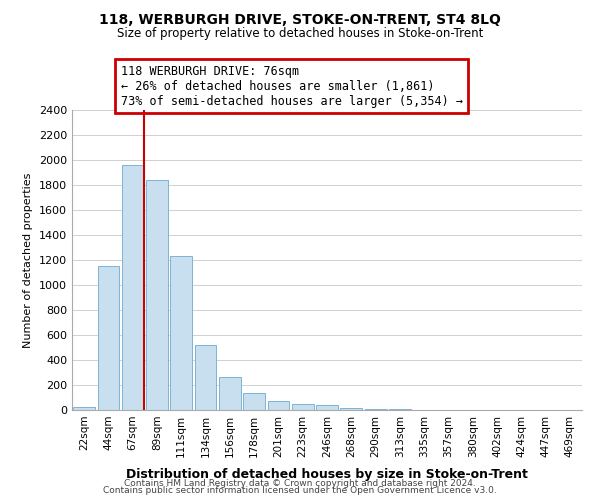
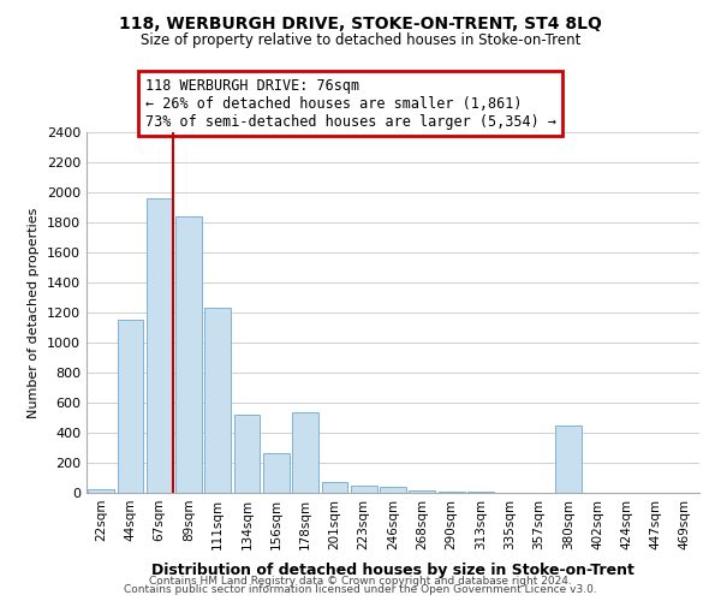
178sqm: 140 -> 540
380sqm: 0 -> 450
